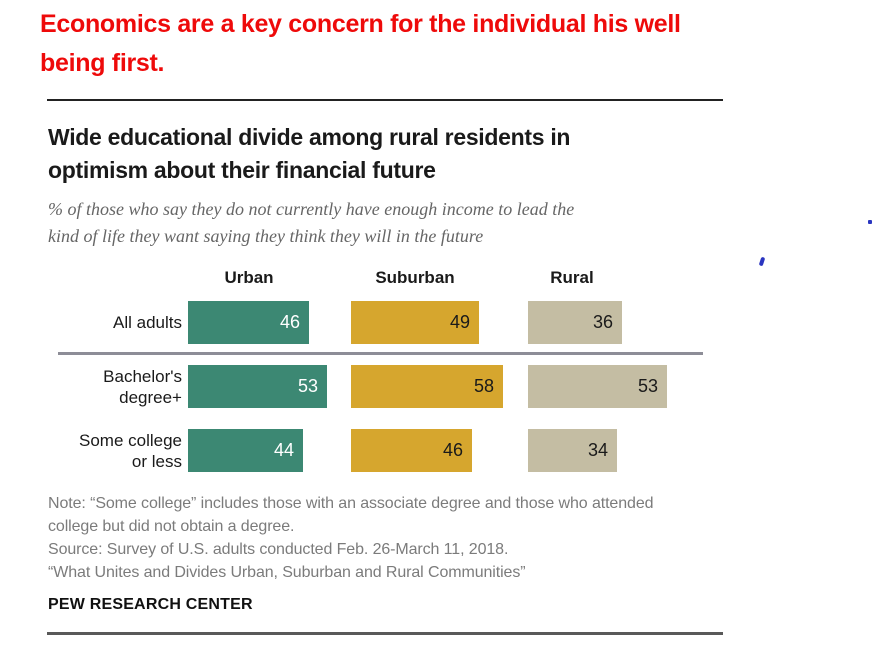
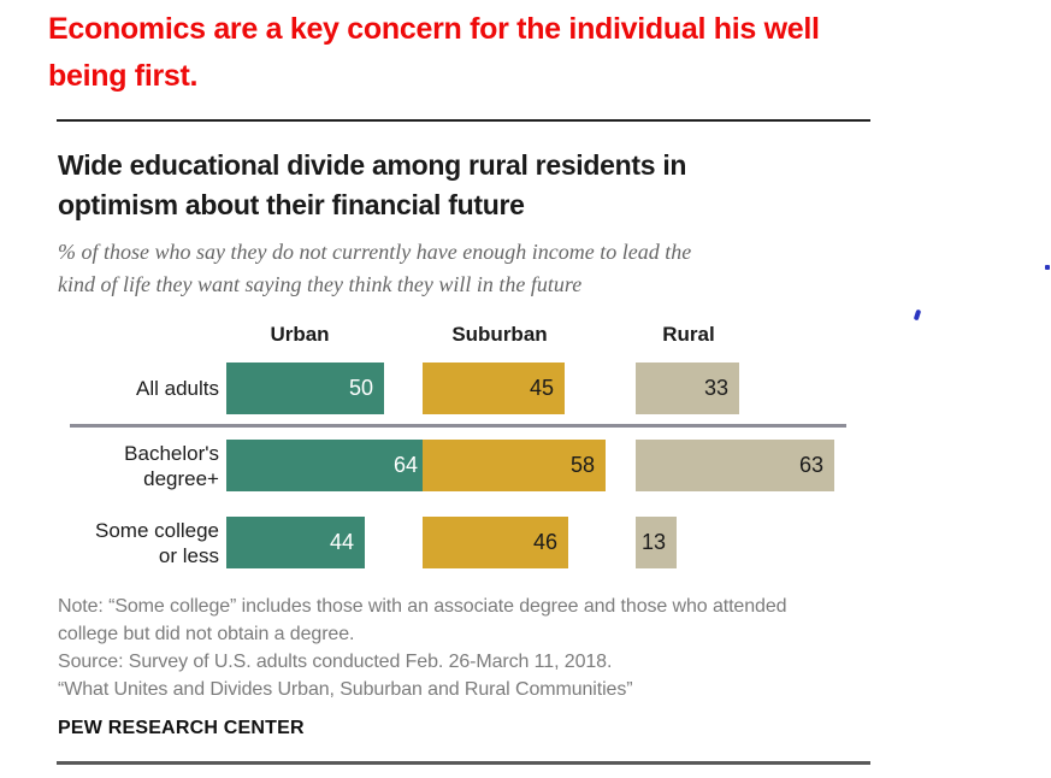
Urban/All adults: 46 -> 50
Suburban/All adults: 49 -> 45
Rural/All adults: 36 -> 33
Urban/Bachelor's degree+: 53 -> 64
Rural/Bachelor's degree+: 53 -> 63
Rural/Some college or less: 34 -> 13
